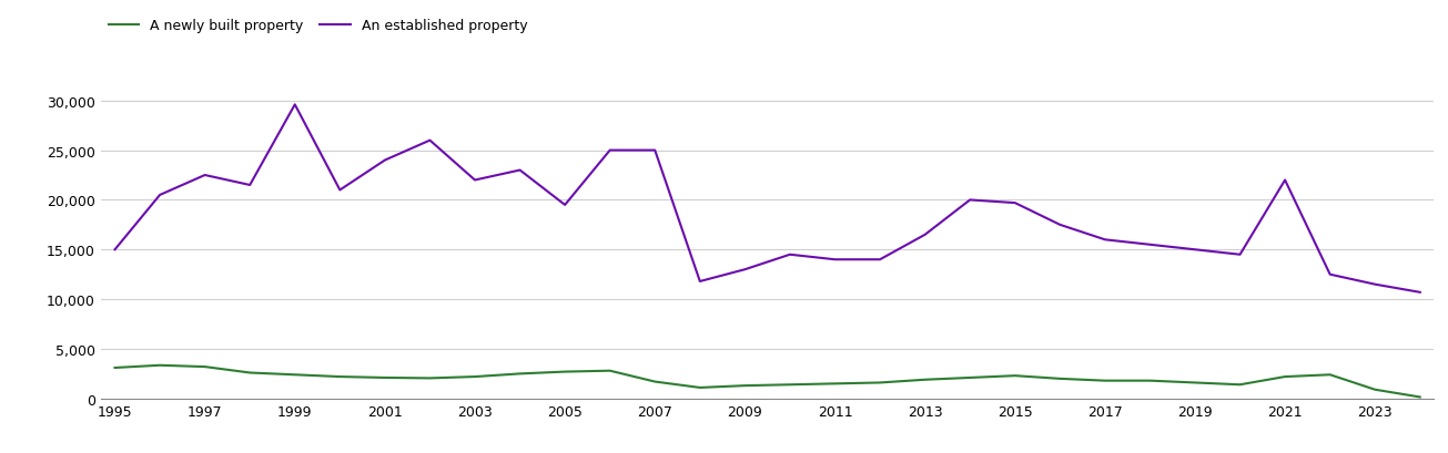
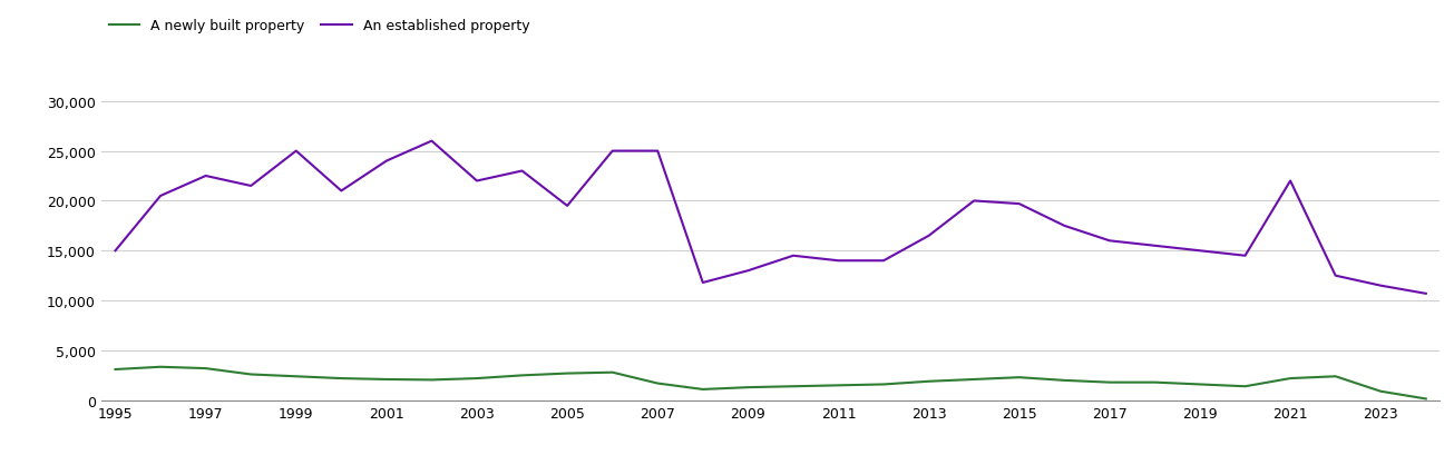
An established property/1999: 29,600 -> 25,000
